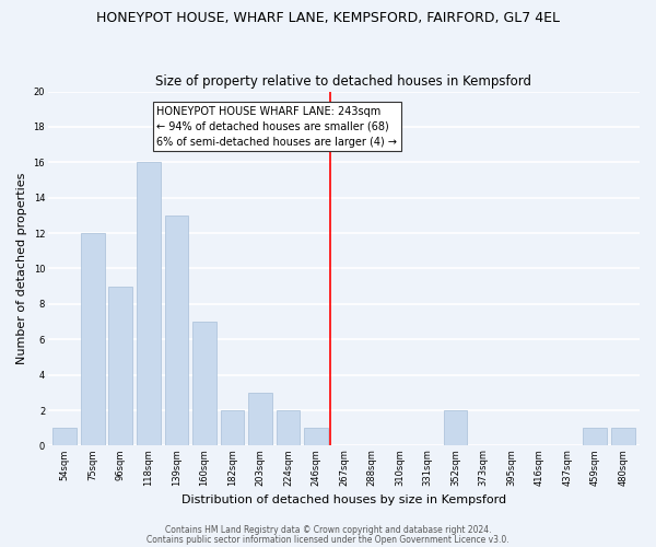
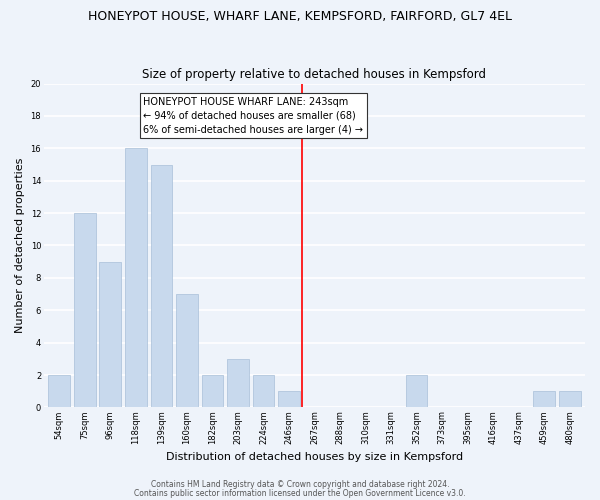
54sqm: 1 -> 2
139sqm: 13 -> 15
